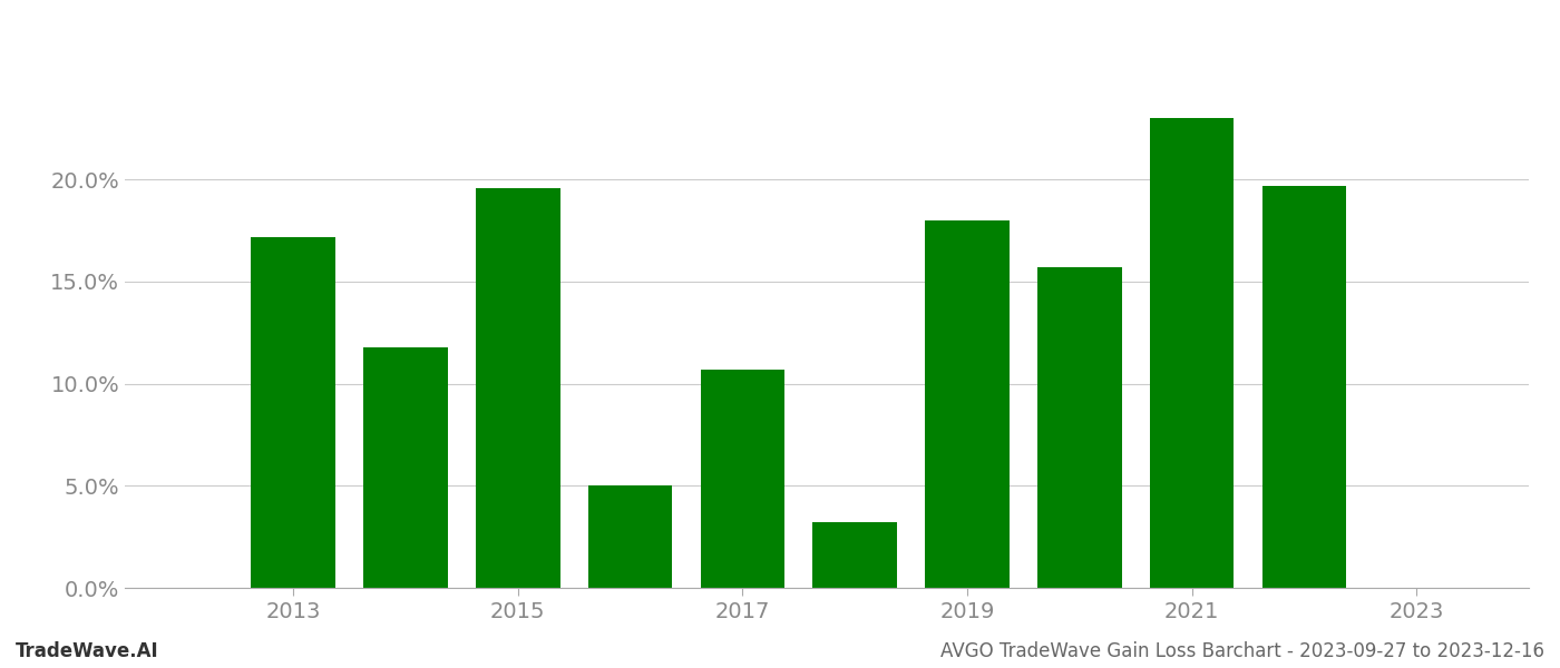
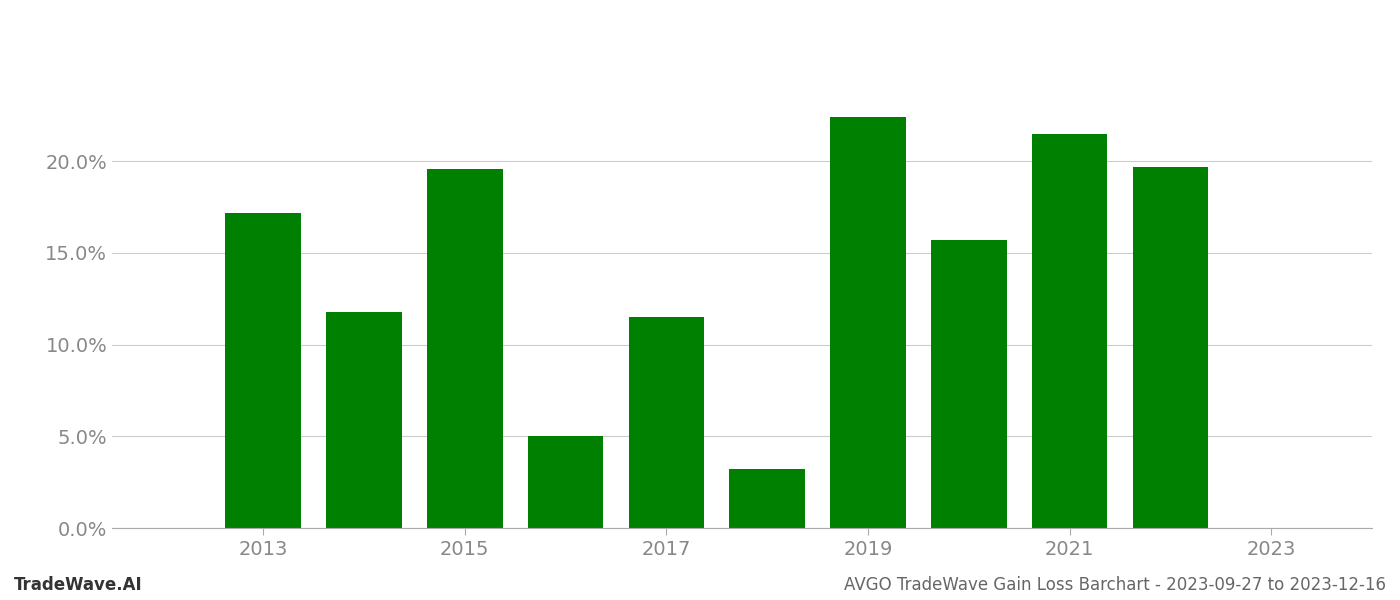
2017: 10.7% -> 11.5%
2019: 18.0% -> 22.4%
2021: 23.0% -> 21.5%
